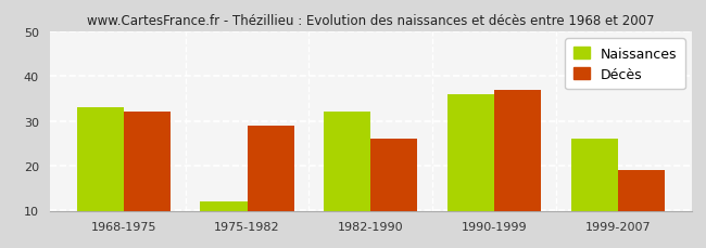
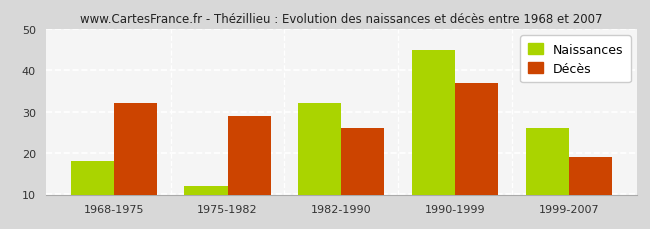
Naissances/1968-1975: 33 -> 18
Naissances/1990-1999: 36 -> 45
